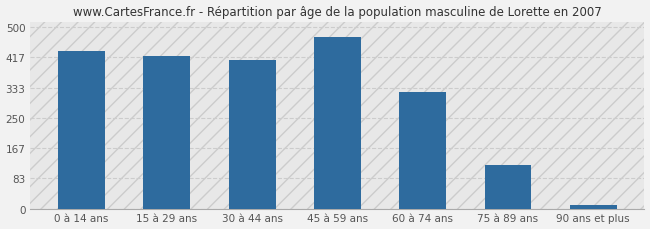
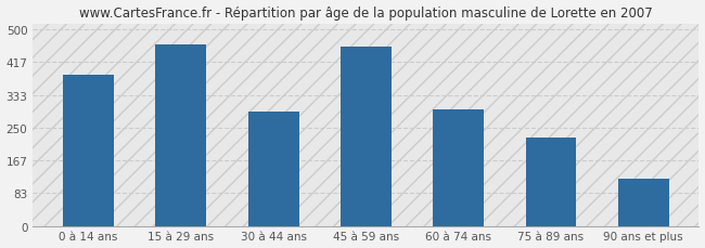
0 à 14 ans: 435 -> 385
15 à 29 ans: 420 -> 460
30 à 44 ans: 408 -> 290
45 à 59 ans: 472 -> 455
60 à 74 ans: 320 -> 295
75 à 89 ans: 120 -> 225
90 ans et plus: 10 -> 120
